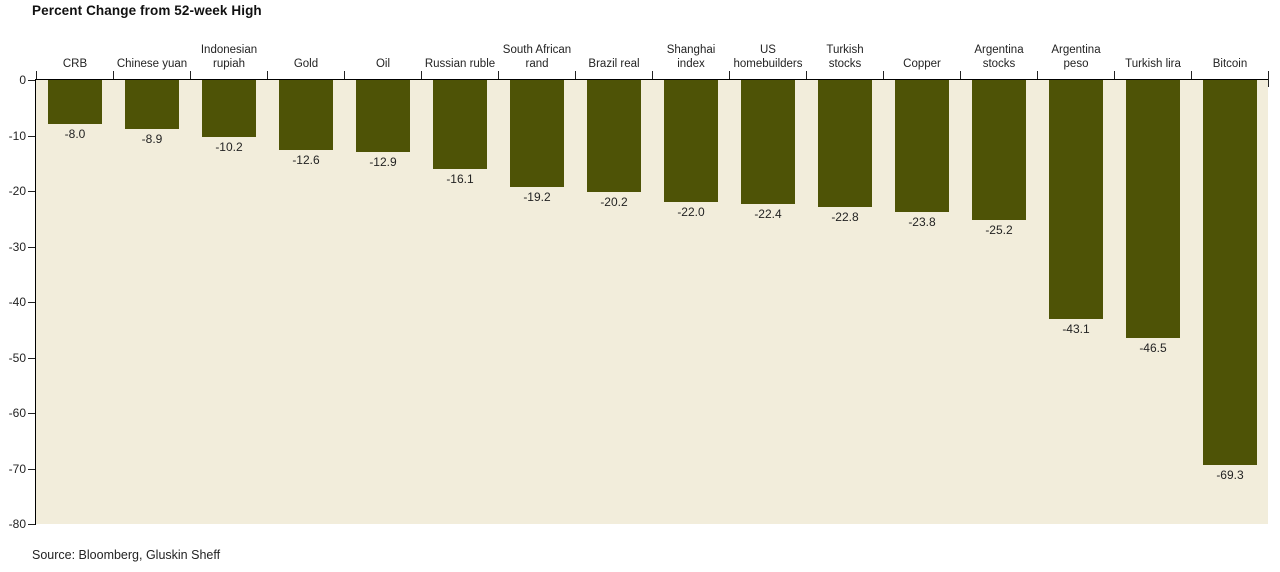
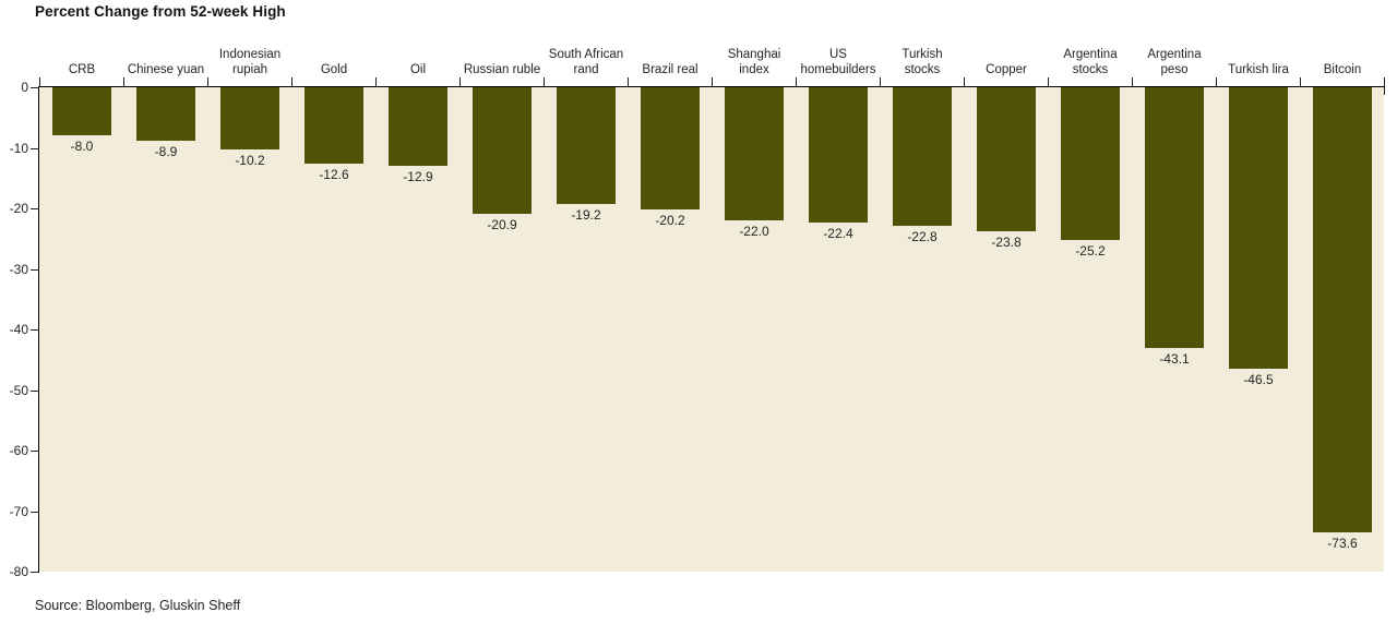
Russian ruble: -16.1 -> -20.9
Bitcoin: -69.3 -> -73.6
